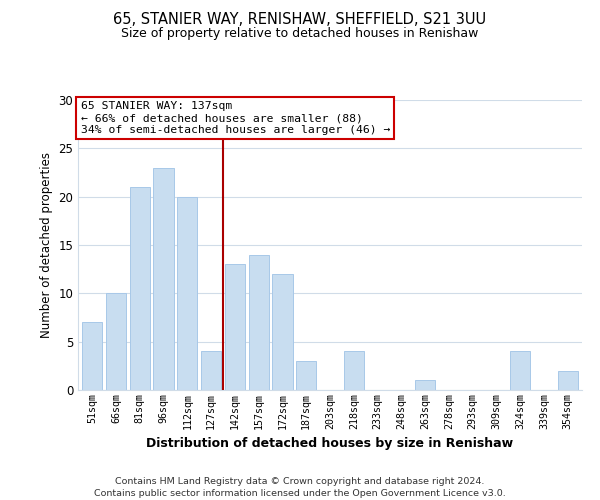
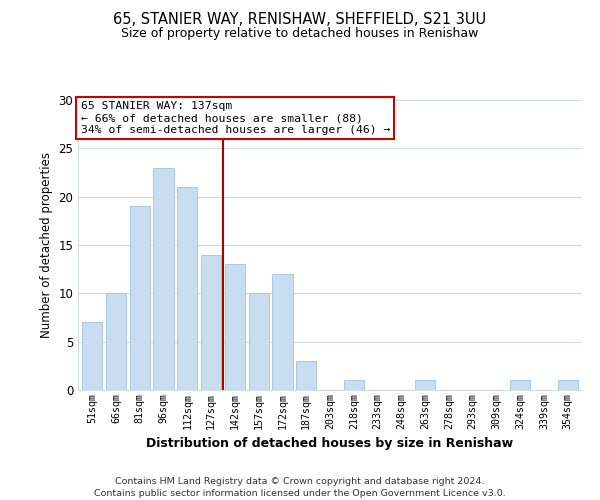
81sqm: 21 -> 19
112sqm: 20 -> 21
127sqm: 4 -> 14
157sqm: 14 -> 10
218sqm: 4 -> 1
324sqm: 4 -> 1
354sqm: 2 -> 1
